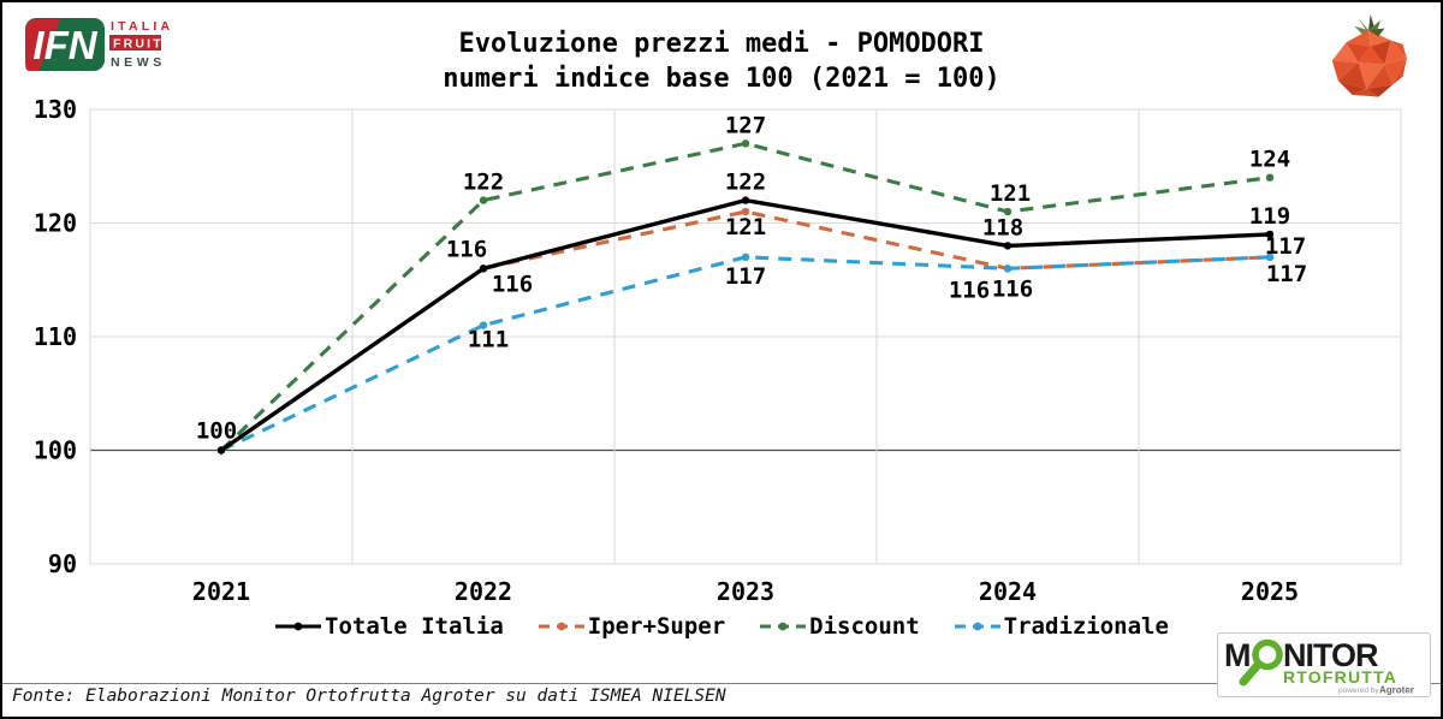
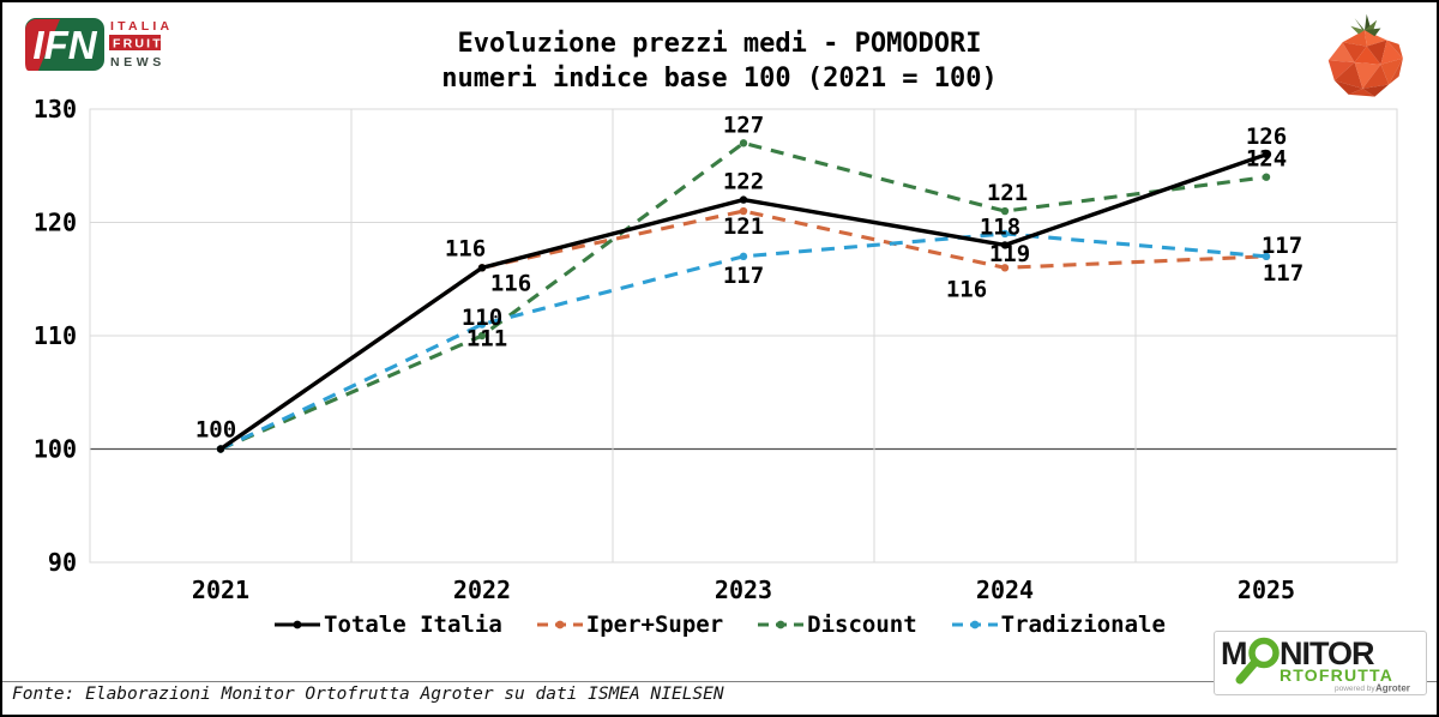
Discount/2022: 122 -> 110
Tradizionale/2024: 116 -> 119
Totale Italia/2025: 119 -> 126
